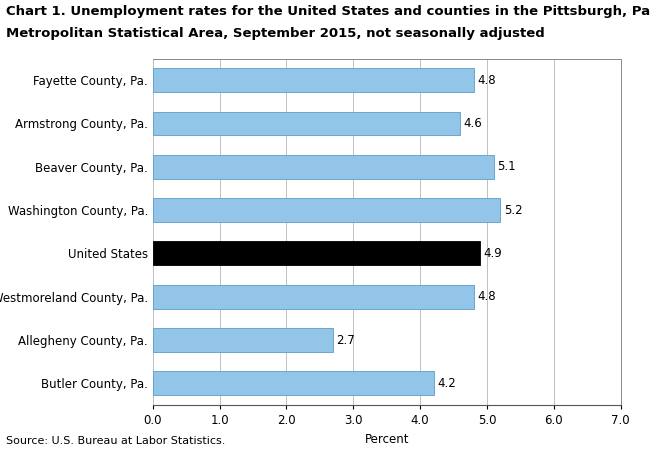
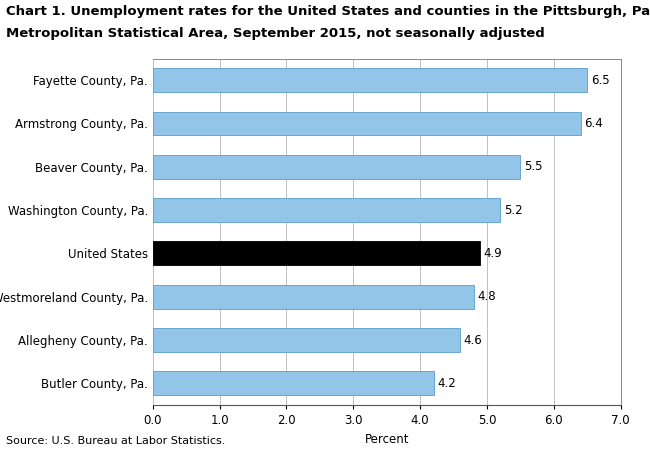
Fayette County, Pa.: 4.8 -> 6.5
Armstrong County, Pa.: 4.6 -> 6.4
Beaver County, Pa.: 5.1 -> 5.5
Allegheny County, Pa.: 2.7 -> 4.6
